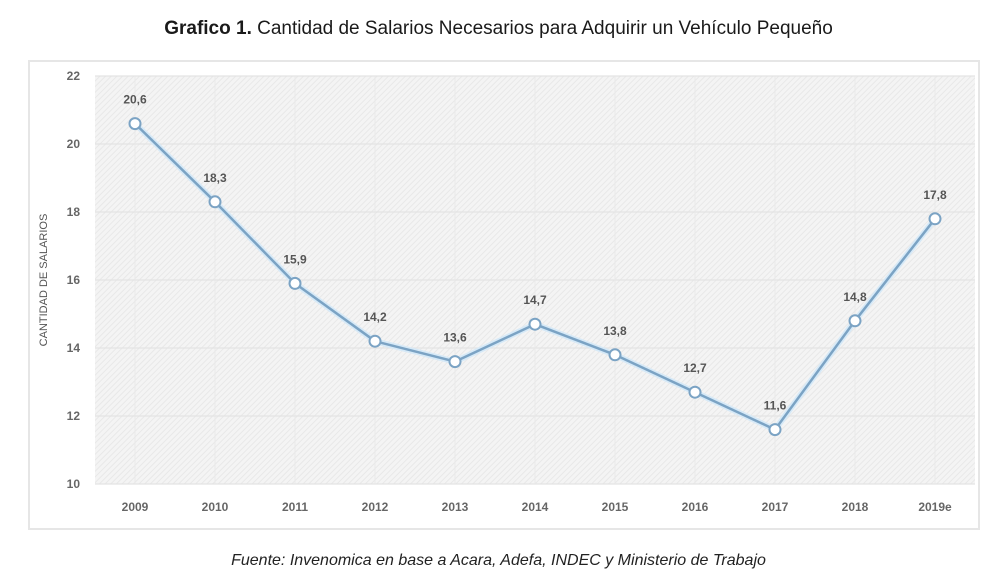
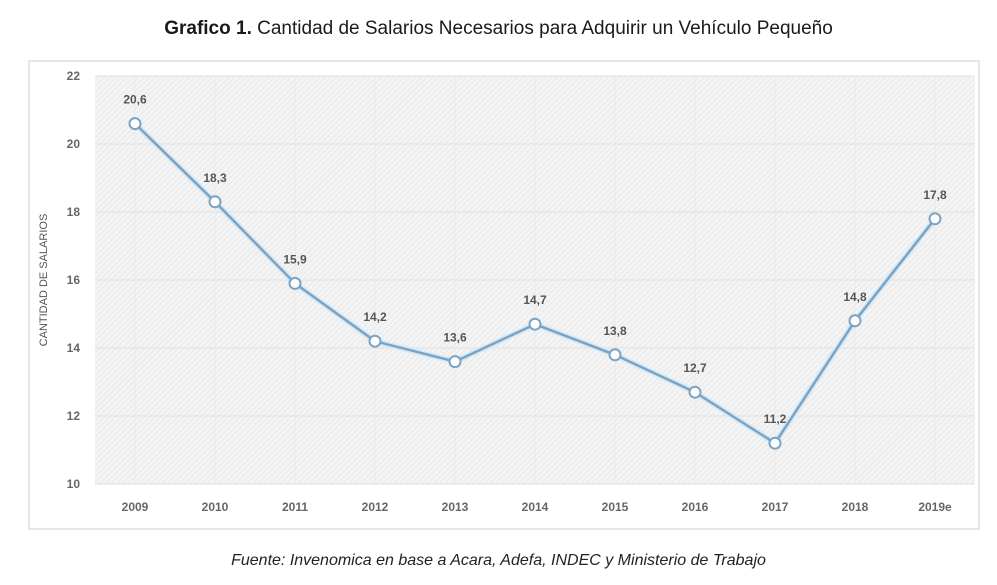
2017: 11,6 -> 11,2
